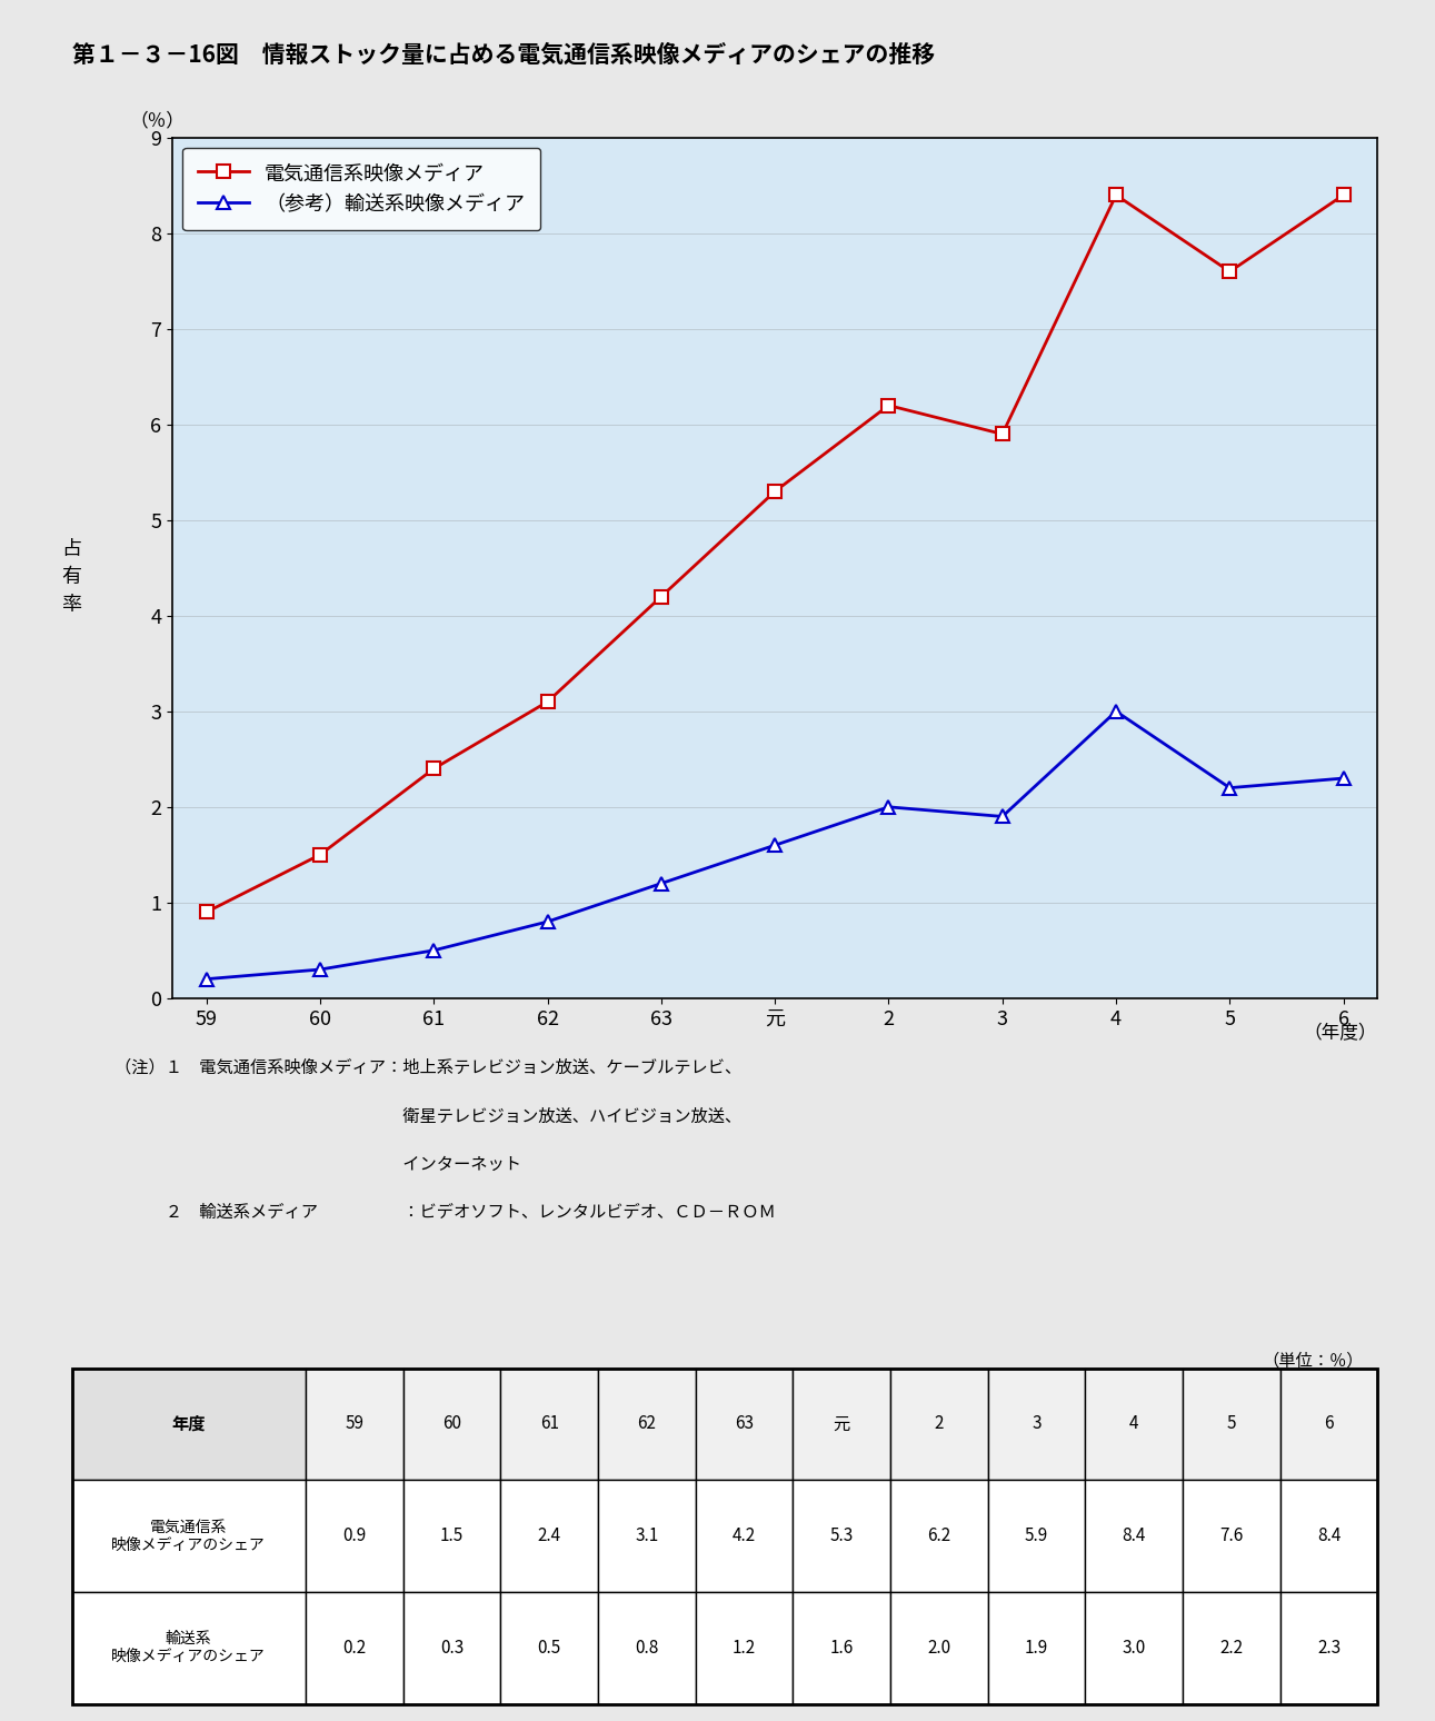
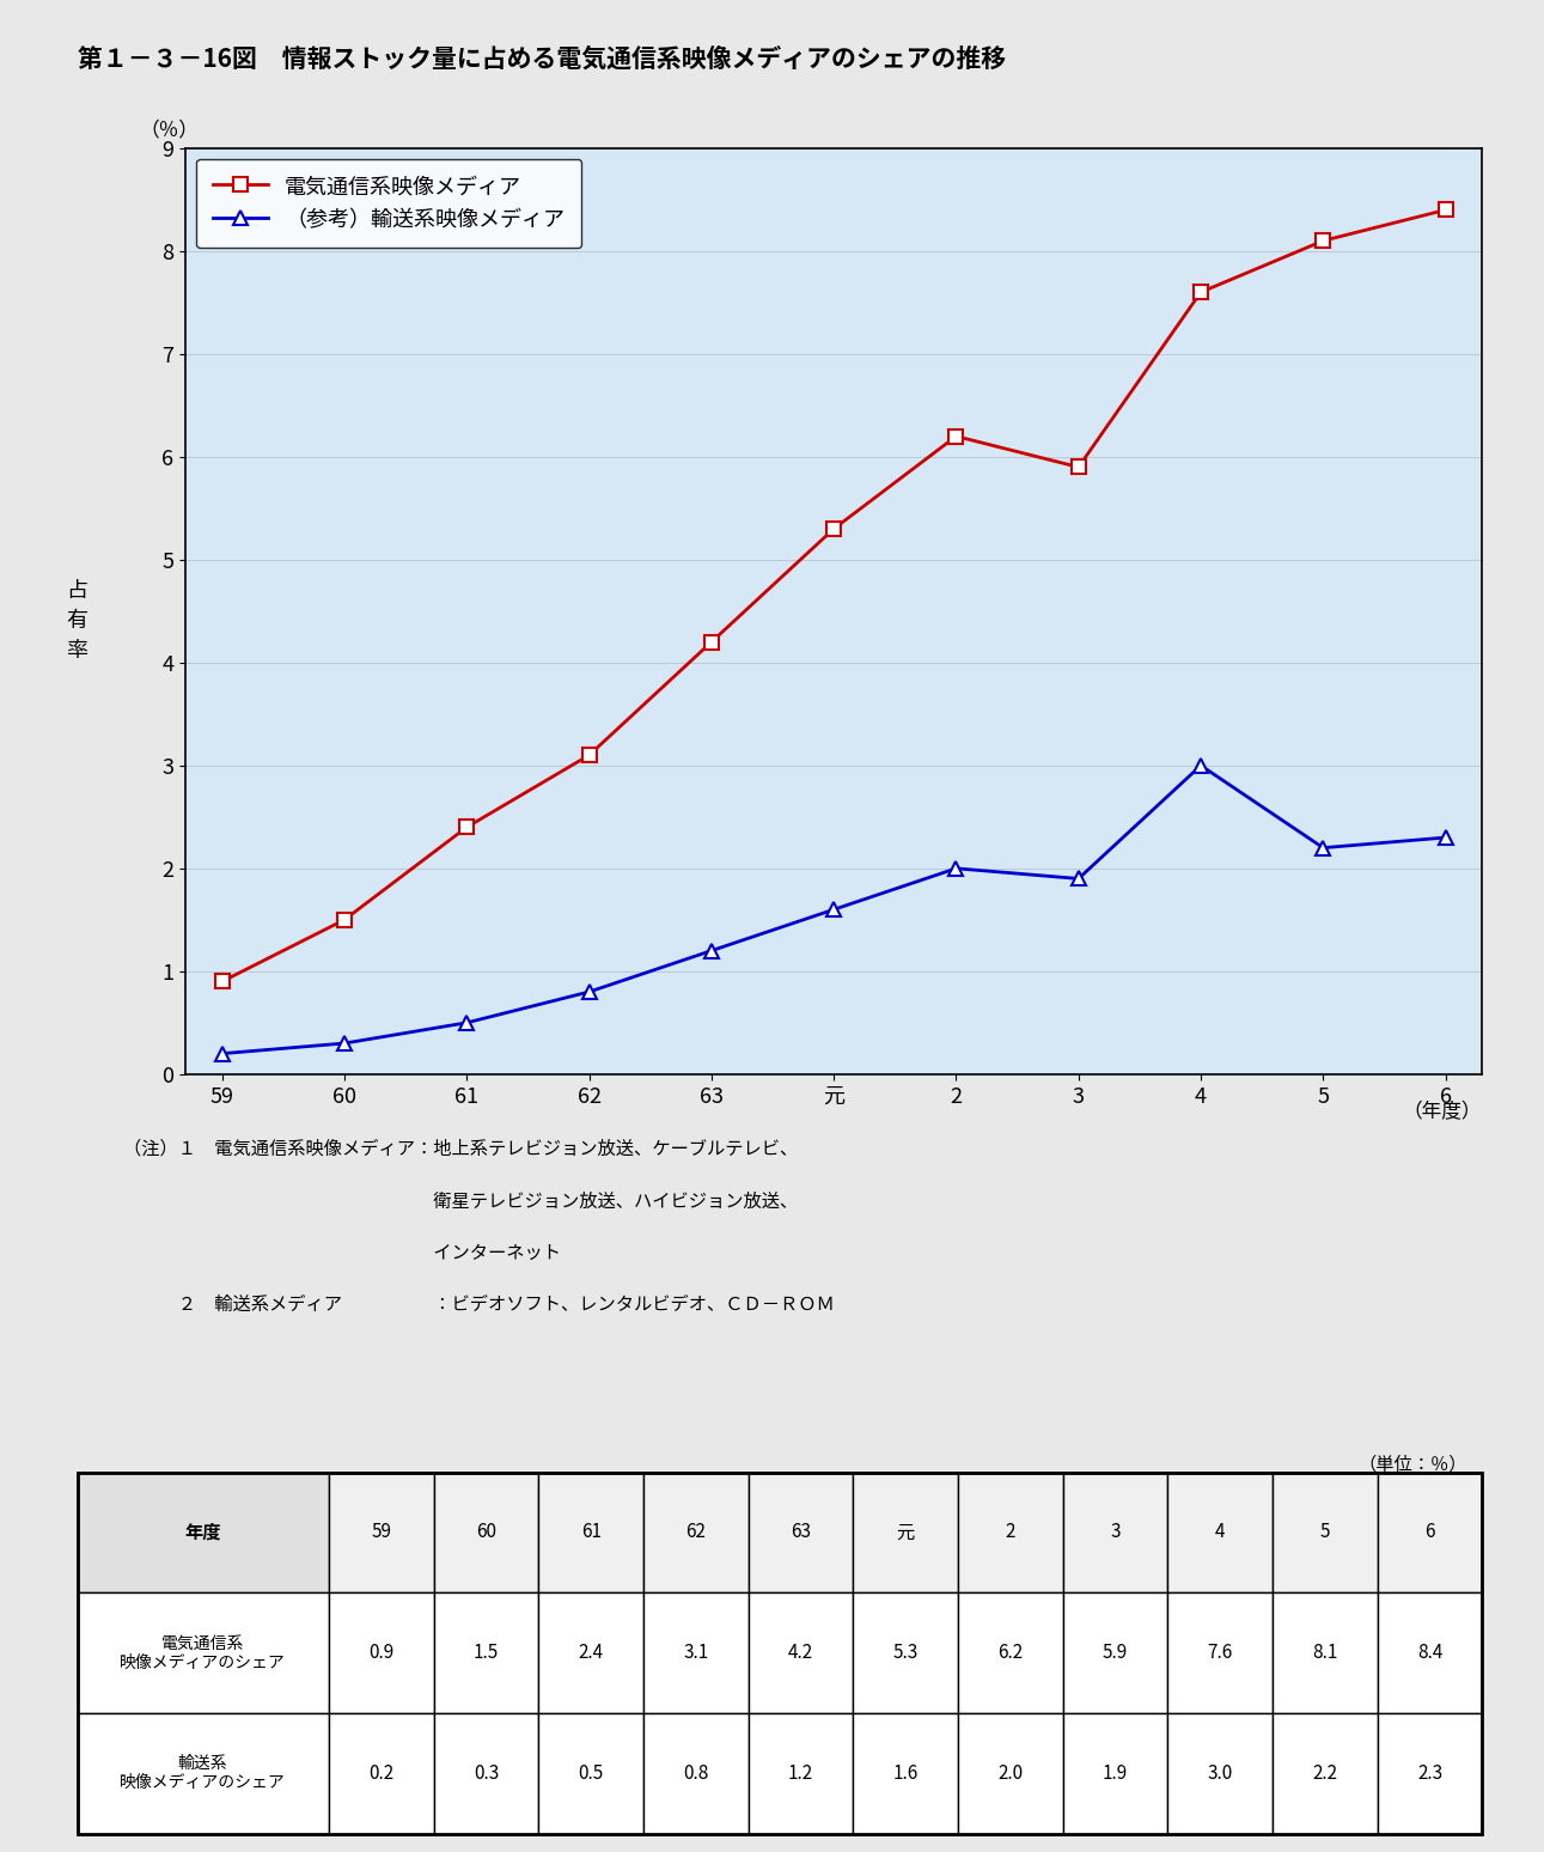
電気通信系映像メディア/4: 8.4 -> 7.6
電気通信系映像メディア/5: 7.6 -> 8.1
